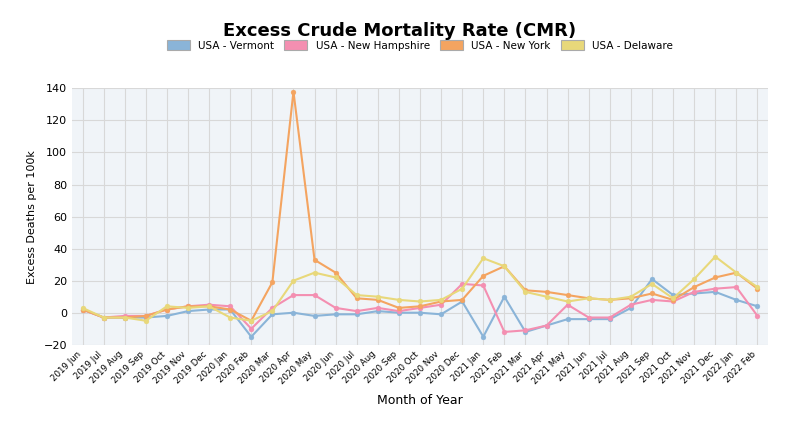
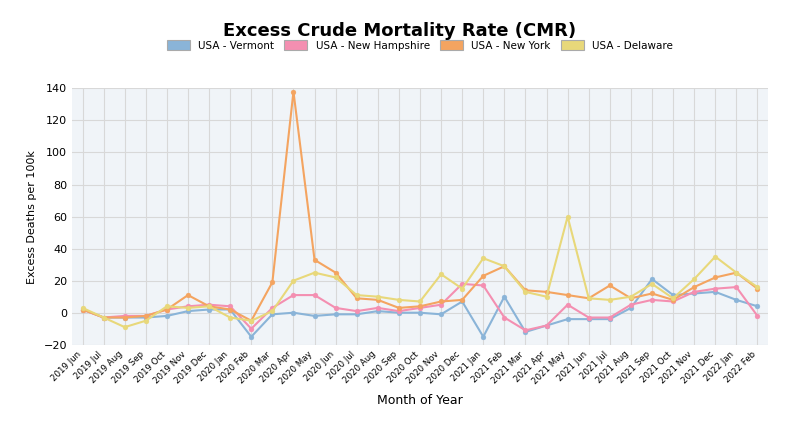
USA - Delaware/2019 Aug: -3 -> -9
USA - New York/2019 Nov: 4 -> 11
USA - Delaware/2020 Nov: 8 -> 24
USA - New Hampshire/2021 Feb: -12 -> -3
USA - Delaware/2021 May: 7 -> 60
USA - New York/2021 Jul: 8 -> 17
